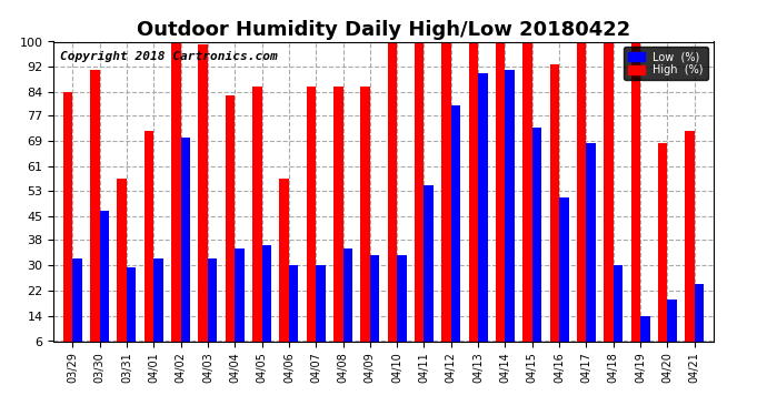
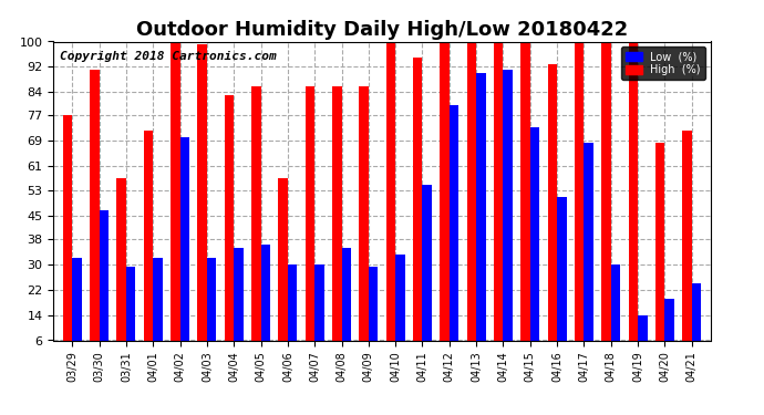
High (%)/03/29: 84 -> 77
Low (%)/04/09: 33 -> 29
High (%)/04/11: 100 -> 95
